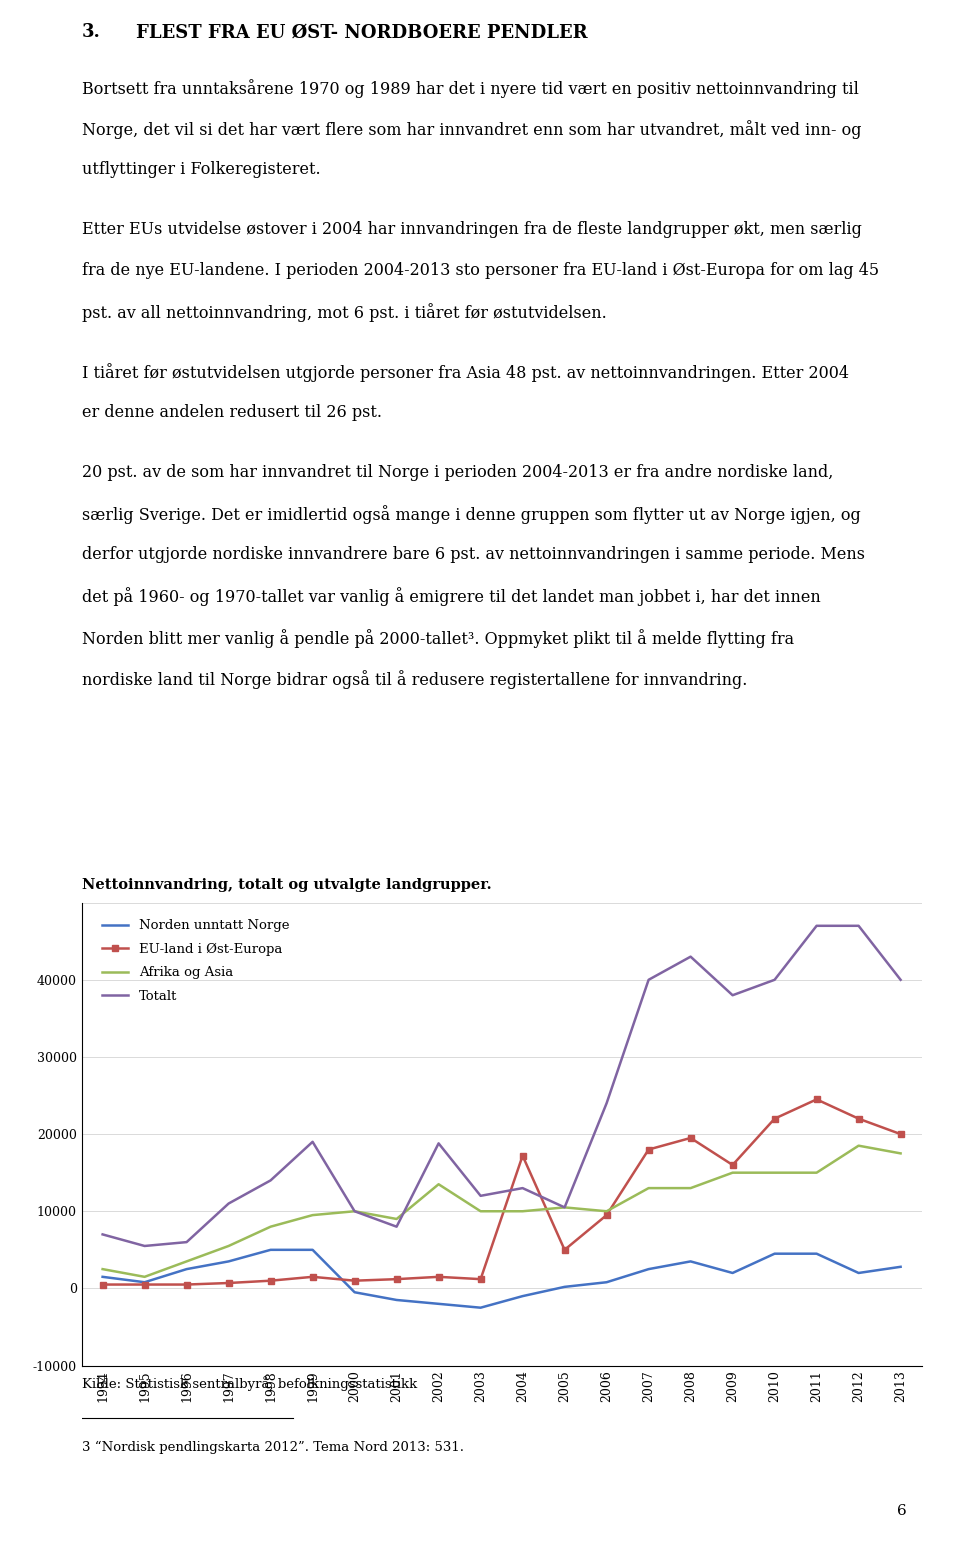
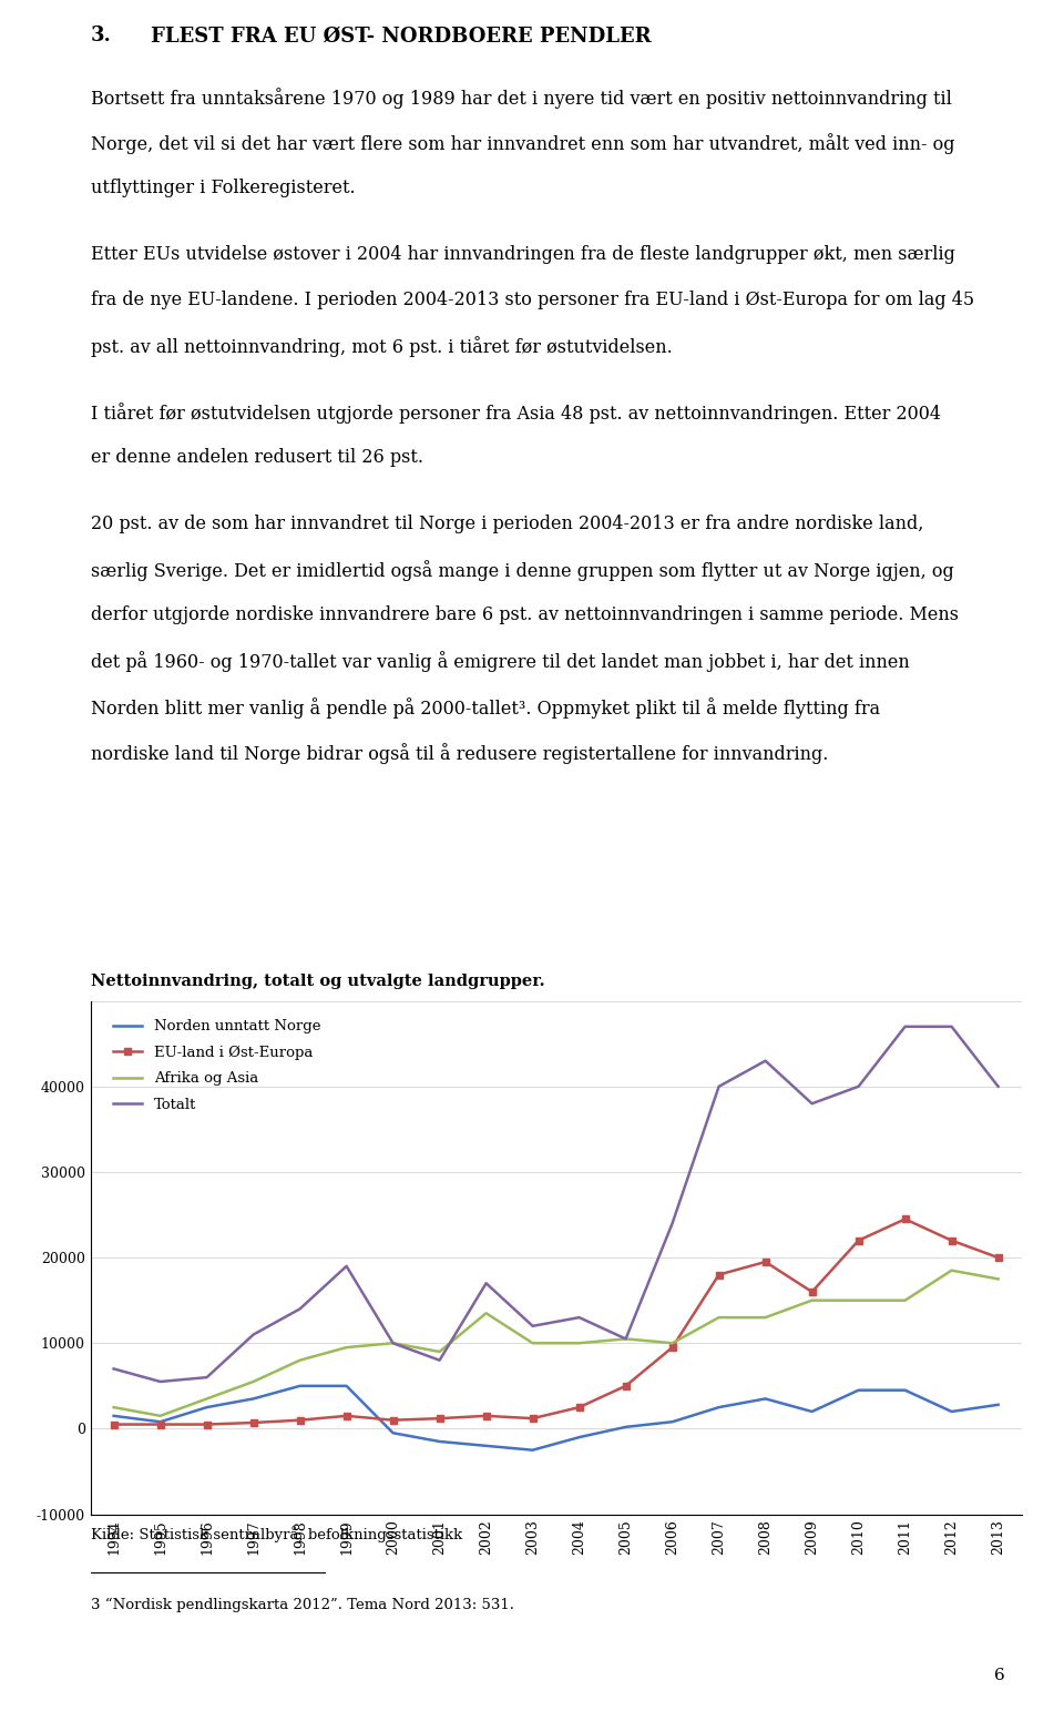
Totalt/2002: 18800 -> 17000
EU-land i Øst-Europa/2004: 17200 -> 2500
